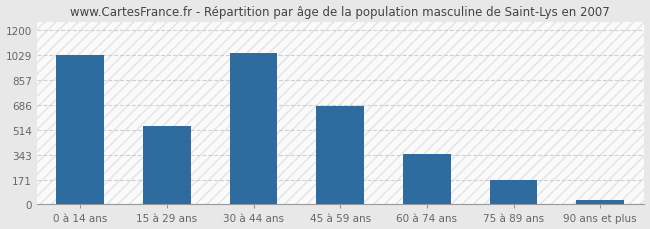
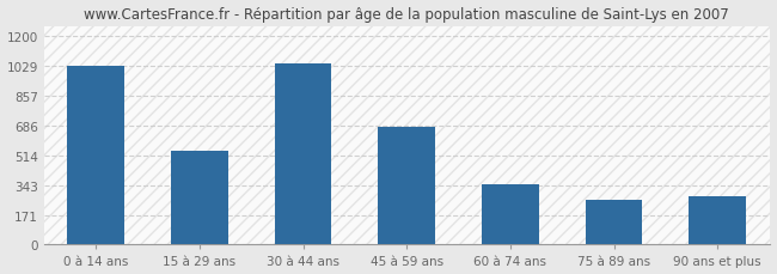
75 à 89 ans: 170 -> 260
90 ans et plus: 30 -> 280
